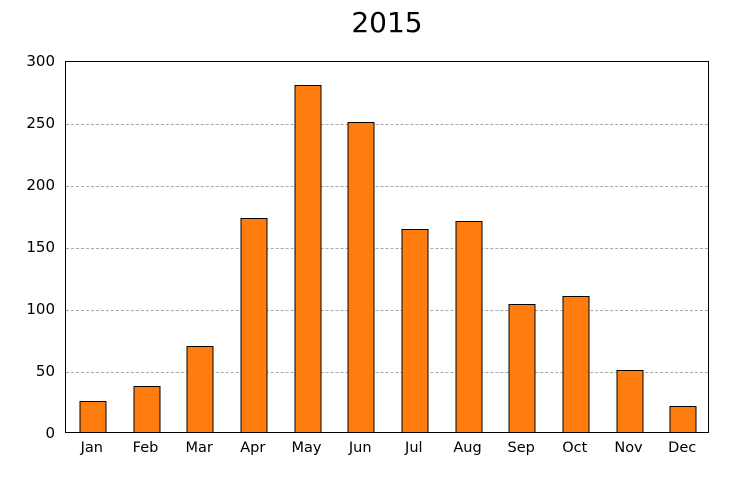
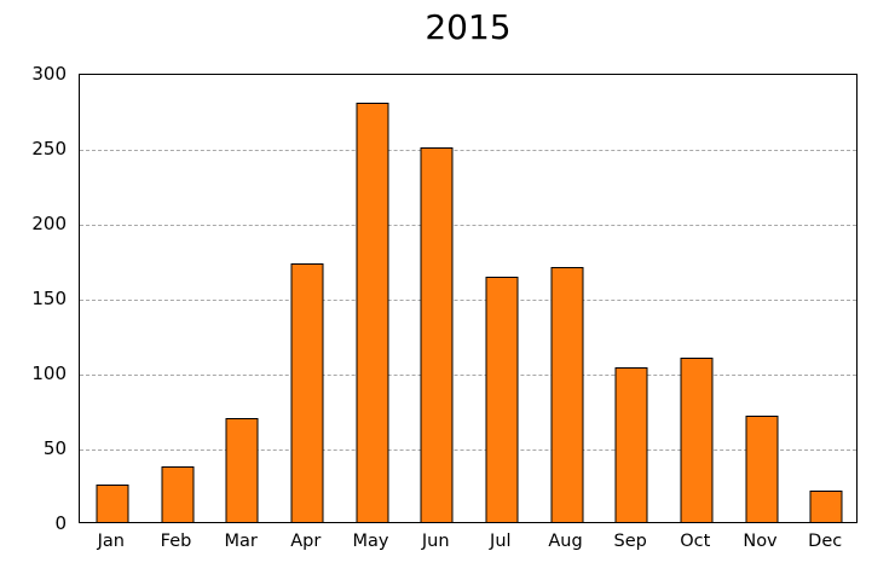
Nov: 50 -> 71
